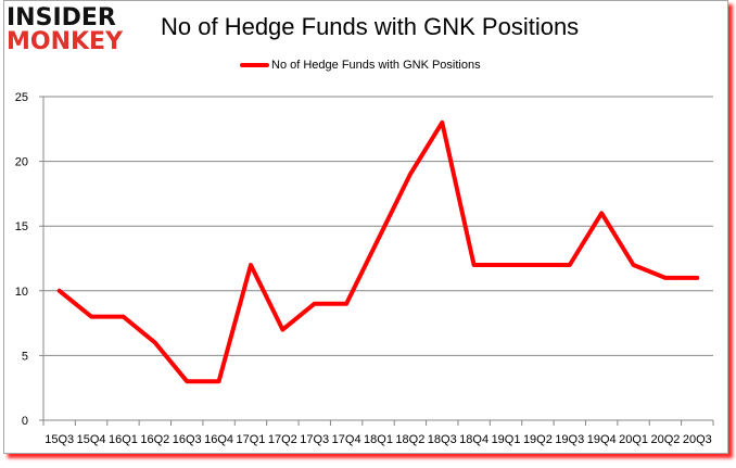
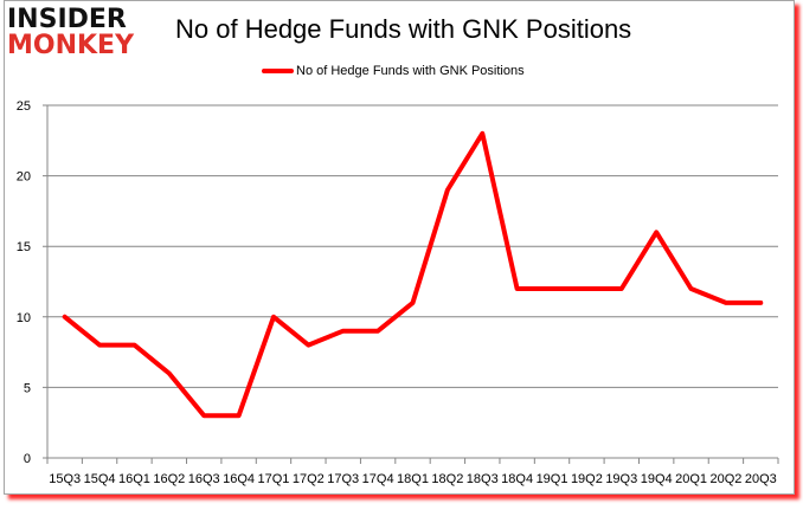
17Q1: 12 -> 10
17Q2: 7 -> 8
18Q1: 14 -> 11
